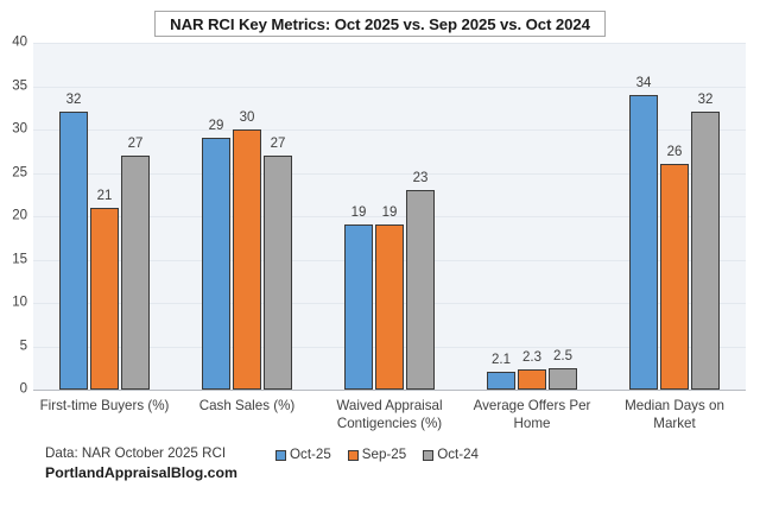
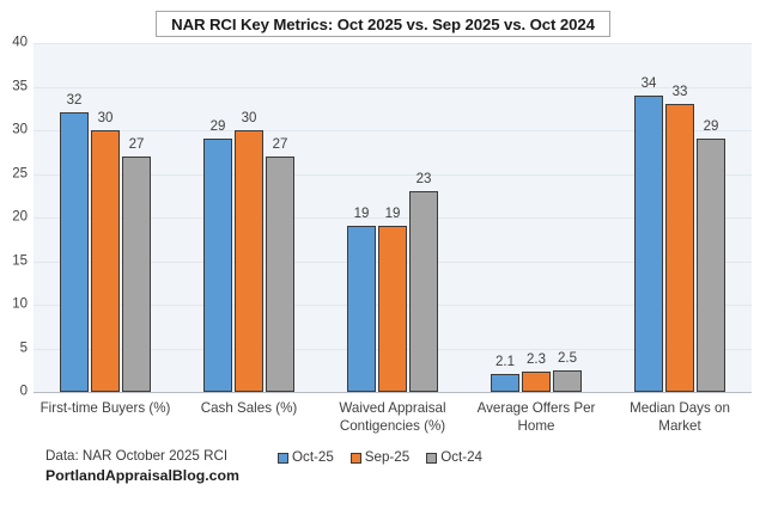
Sep-25/First-time Buyers (%): 21 -> 30
Sep-25/Median Days on Market: 26 -> 33
Oct-24/Median Days on Market: 32 -> 29
